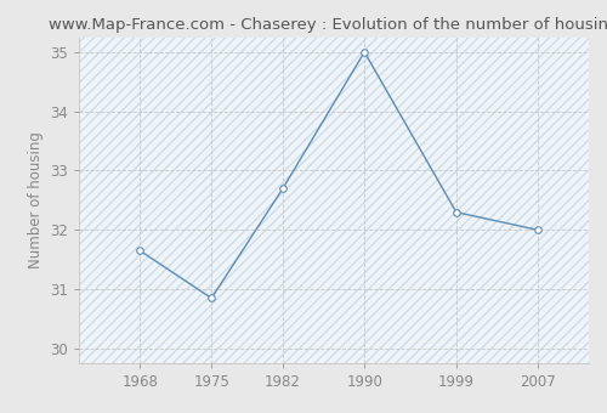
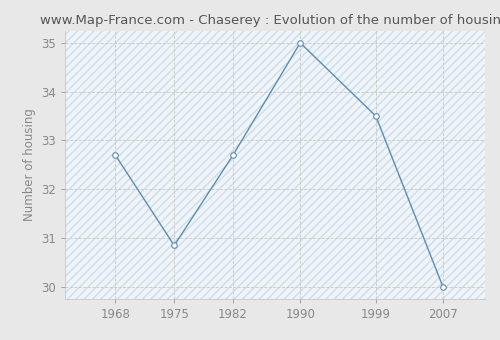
1968: 31.65 -> 32.70
1999: 32.30 -> 33.50
2007: 32.00 -> 30.00
